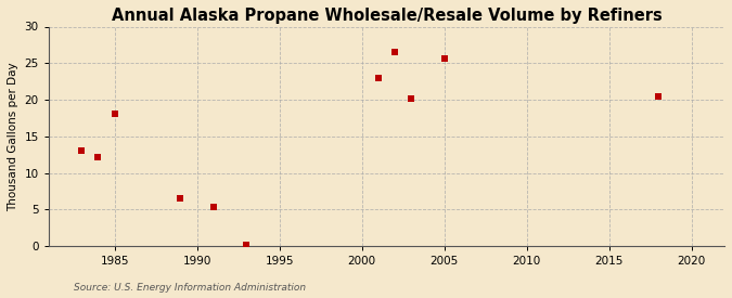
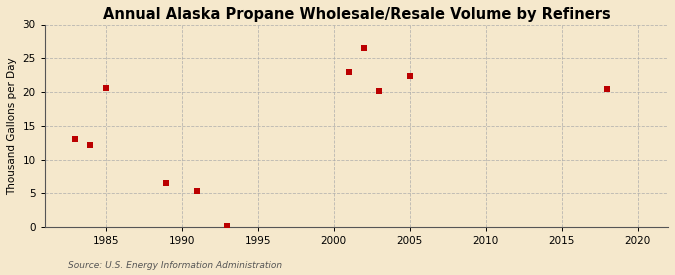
1985: 18.1 -> 20.6
2005: 25.6 -> 22.4
